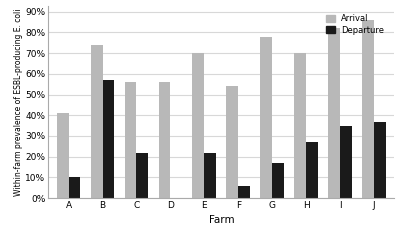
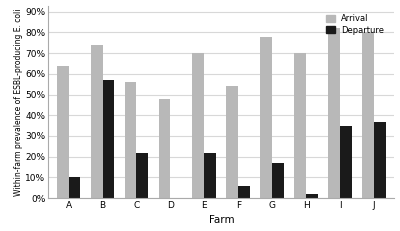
Arrival/A: 41% -> 64%
Arrival/D: 56% -> 48%
Departure/H: 27% -> 2%
Arrival/J: 86% -> 80%
